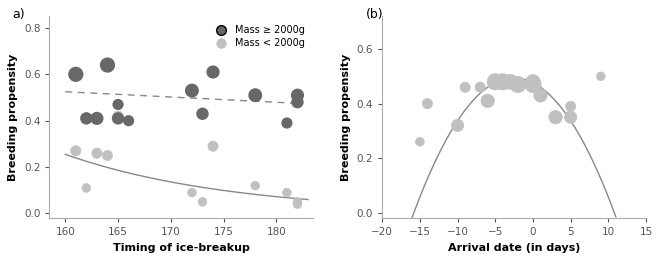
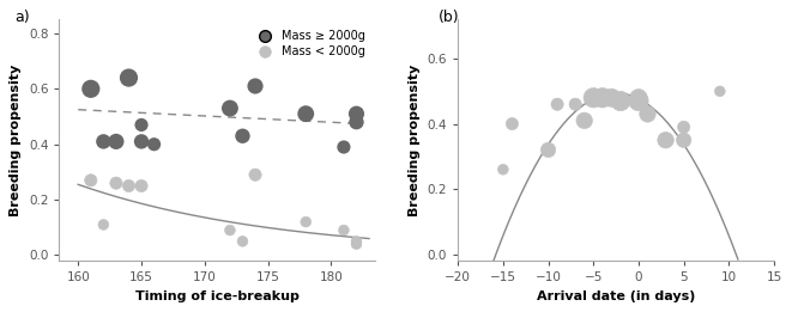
Mass < 2000g/165: 0.42 -> 0.25
